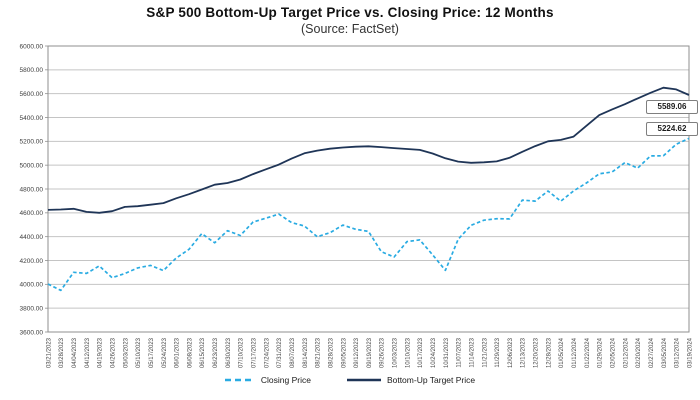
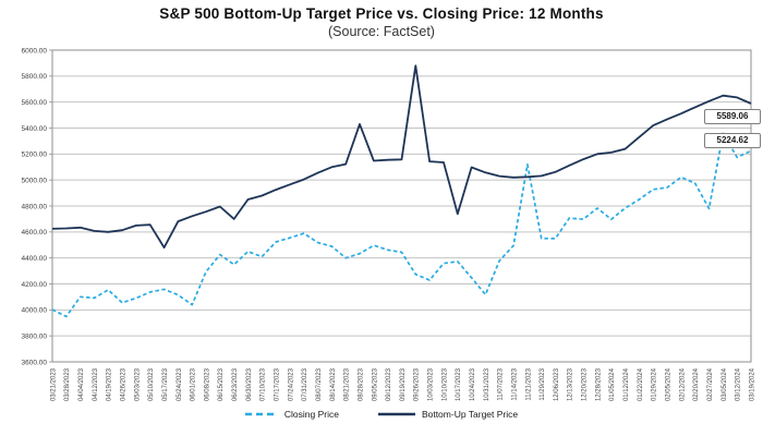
Bottom-Up Target Price/05/17/2023: 4670 -> 4480
Closing Price/06/01/2023: 4220 -> 4040
Bottom-Up Target Price/06/23/2023: 4840 -> 4700
Bottom-Up Target Price/08/28/2023: 5140 -> 5430
Bottom-Up Target Price/09/26/2023: 5150 -> 5880
Bottom-Up Target Price/10/17/2023: 5130 -> 4740
Closing Price/11/21/2023: 4540 -> 5120
Closing Price/02/27/2024: 5080 -> 4780
Closing Price/03/05/2024: 5080 -> 5360
